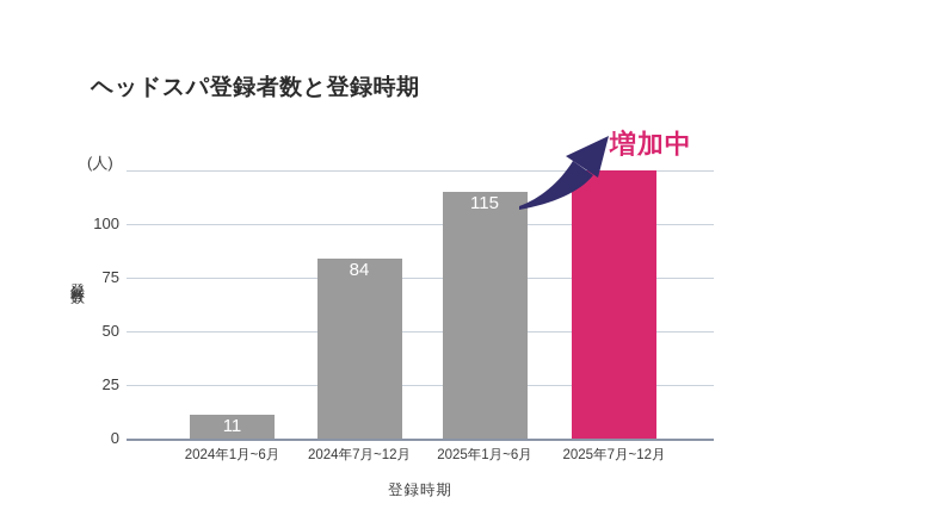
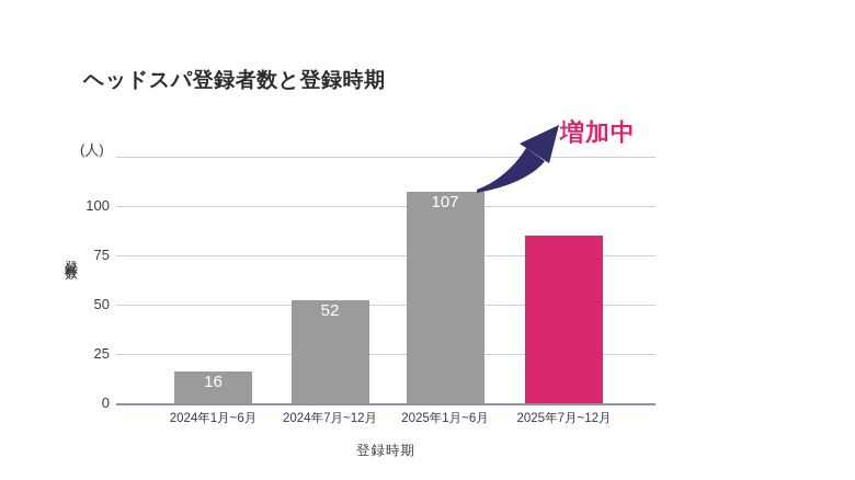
2024年1月~6月: 11 -> 16
2024年7月~12月: 84 -> 52
2025年1月~6月: 115 -> 107
2025年7月~12月: 125 -> 85
